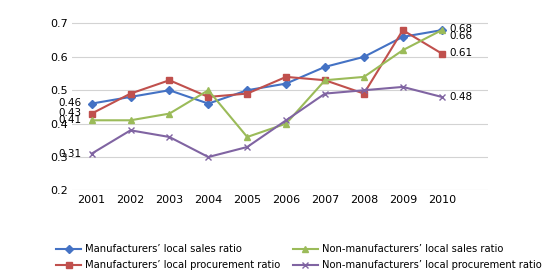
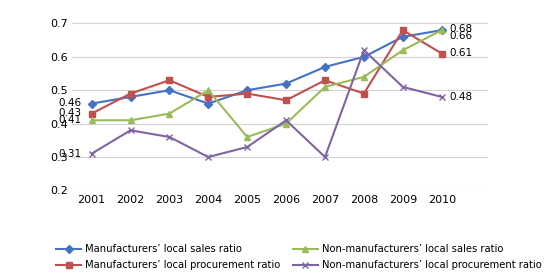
Manufacturers’ local procurement ratio/2006: 0.54 -> 0.47
Non-manufacturers’ local sales ratio/2007: 0.53 -> 0.51
Non-manufacturers’ local procurement ratio/2007: 0.49 -> 0.30
Non-manufacturers’ local procurement ratio/2008: 0.50 -> 0.62
